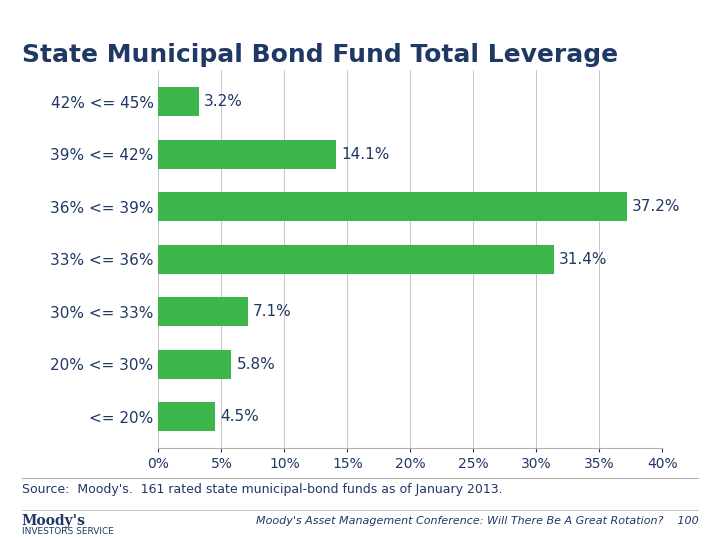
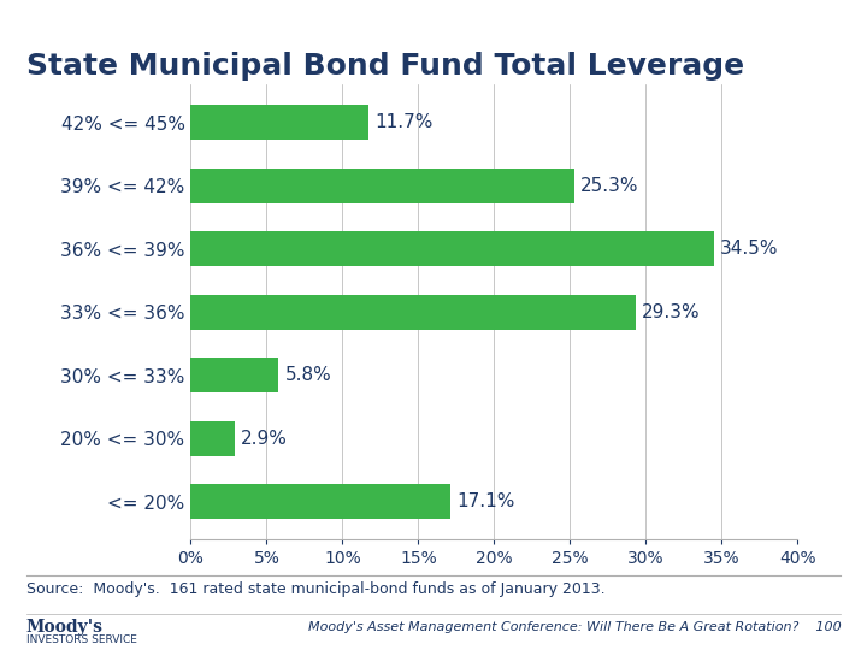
42% <= 45%: 3.2% -> 11.7%
39% <= 42%: 14.1% -> 25.3%
36% <= 39%: 37.2% -> 34.5%
33% <= 36%: 31.4% -> 29.3%
30% <= 33%: 7.1% -> 5.8%
20% <= 30%: 5.8% -> 2.9%
<= 20%: 4.5% -> 17.1%
